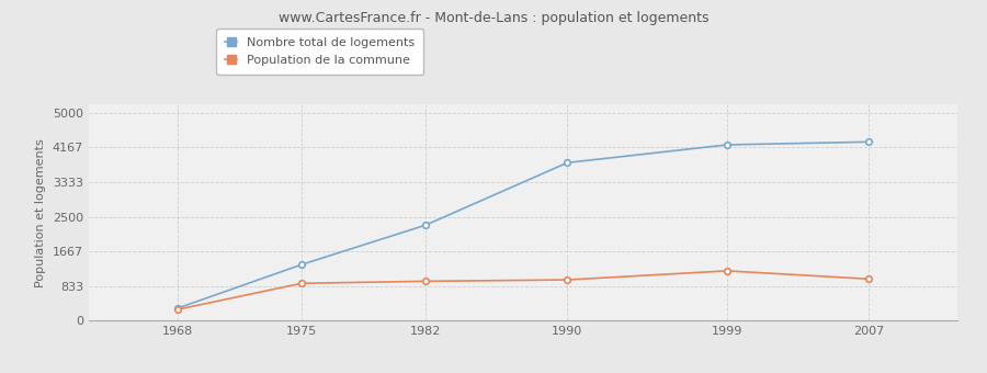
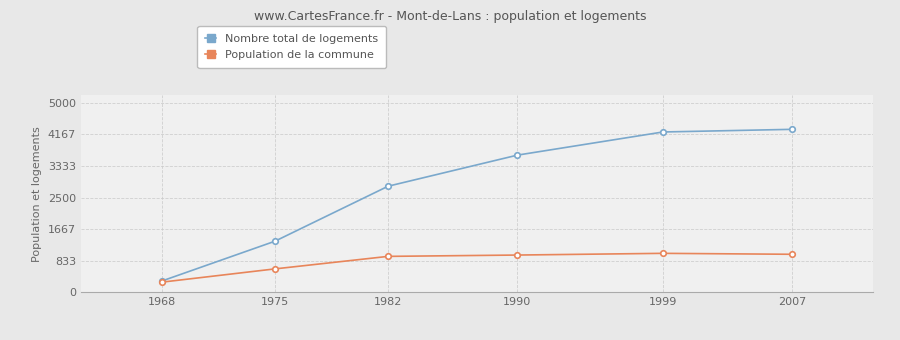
Population de la commune/1975: 900 -> 620
Nombre total de logements/1982: 2300 -> 2800
Nombre total de logements/1990: 3800 -> 3620
Population de la commune/1999: 1200 -> 1030
